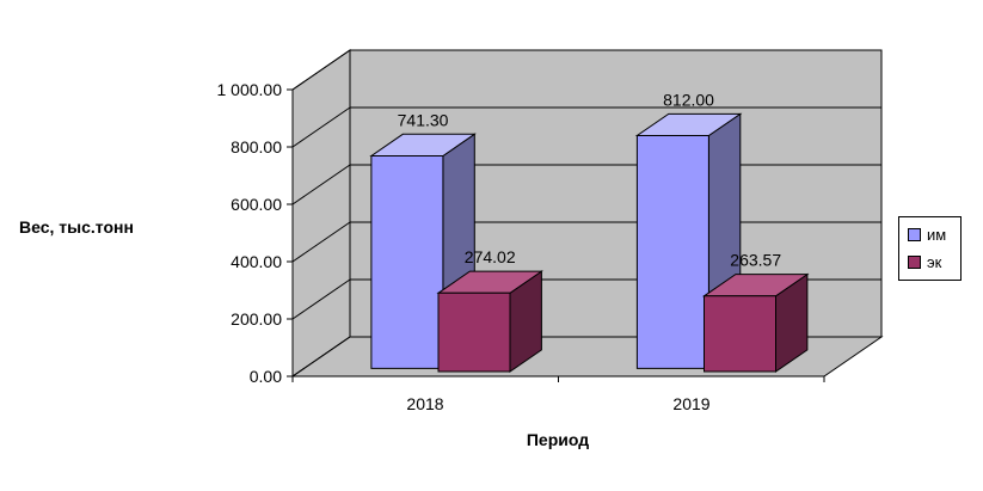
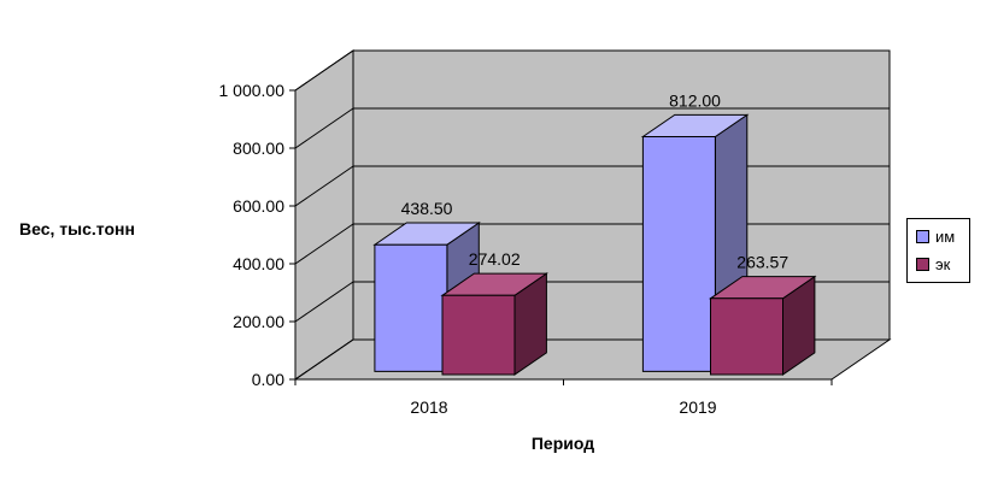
им/2018: 741.30 -> 438.50
